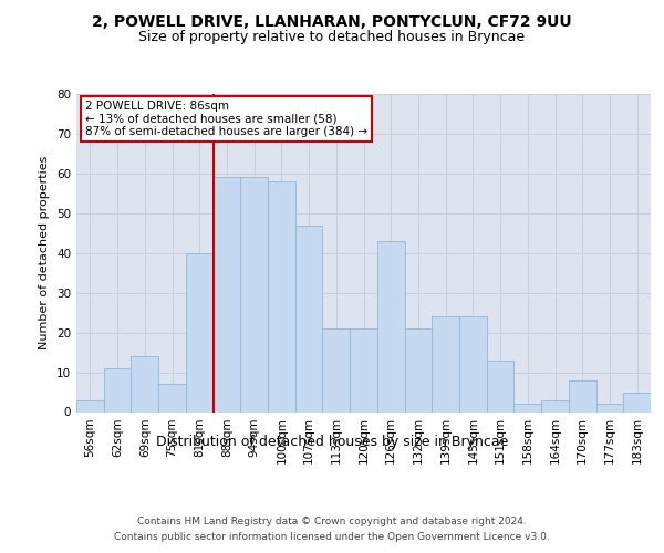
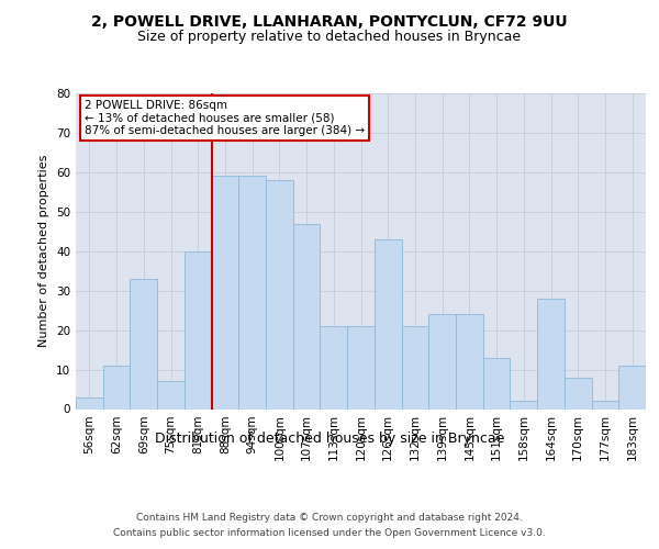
69sqm: 14 -> 33
164sqm: 3 -> 28
183sqm: 5 -> 11
